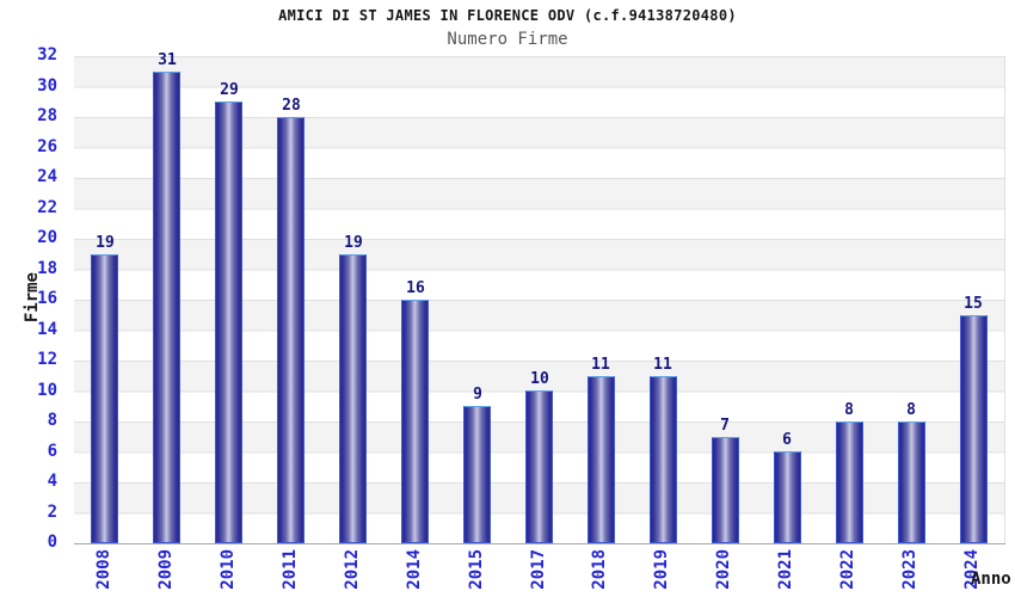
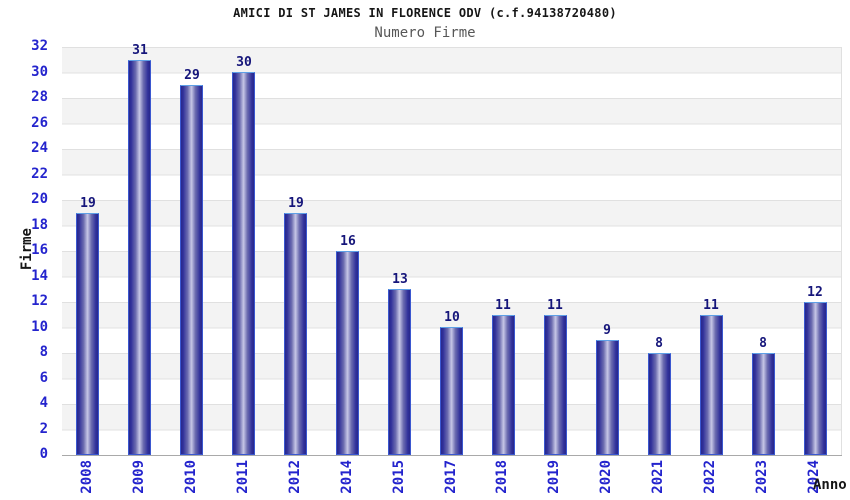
2011: 28 -> 30
2015: 9 -> 13
2020: 7 -> 9
2021: 6 -> 8
2022: 8 -> 11
2024: 15 -> 12
